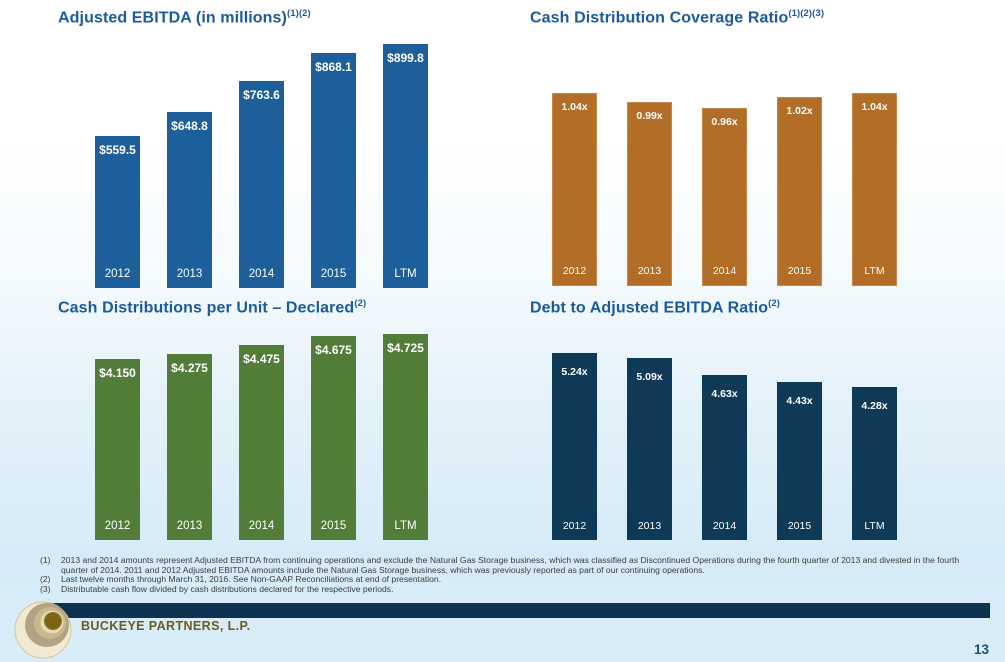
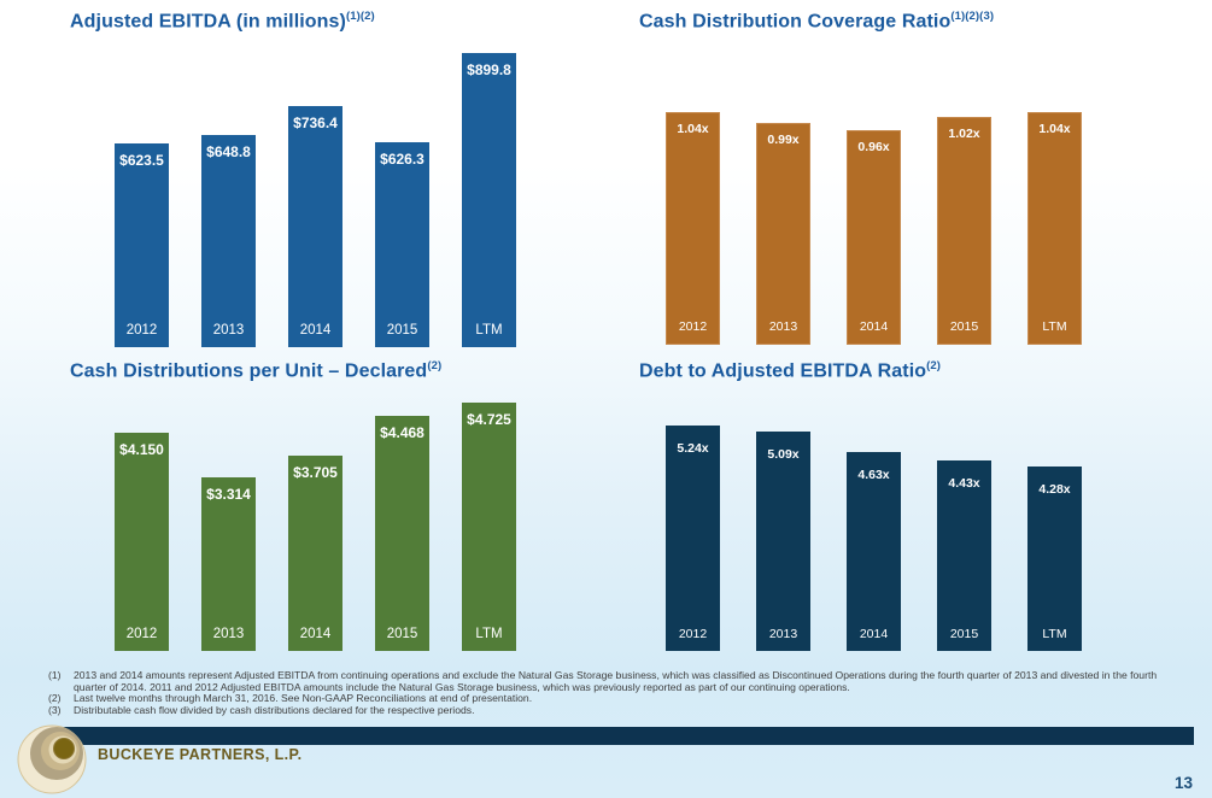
Adjusted EBITDA (in millions)/2012: $559.5 -> $623.5
Adjusted EBITDA (in millions)/2014: $763.6 -> $736.4
Adjusted EBITDA (in millions)/2015: $868.1 -> $626.3
Cash Distributions per Unit – Declared/2013: $4.275 -> $3.314
Cash Distributions per Unit – Declared/2014: $4.475 -> $3.705
Cash Distributions per Unit – Declared/2015: $4.675 -> $4.468
